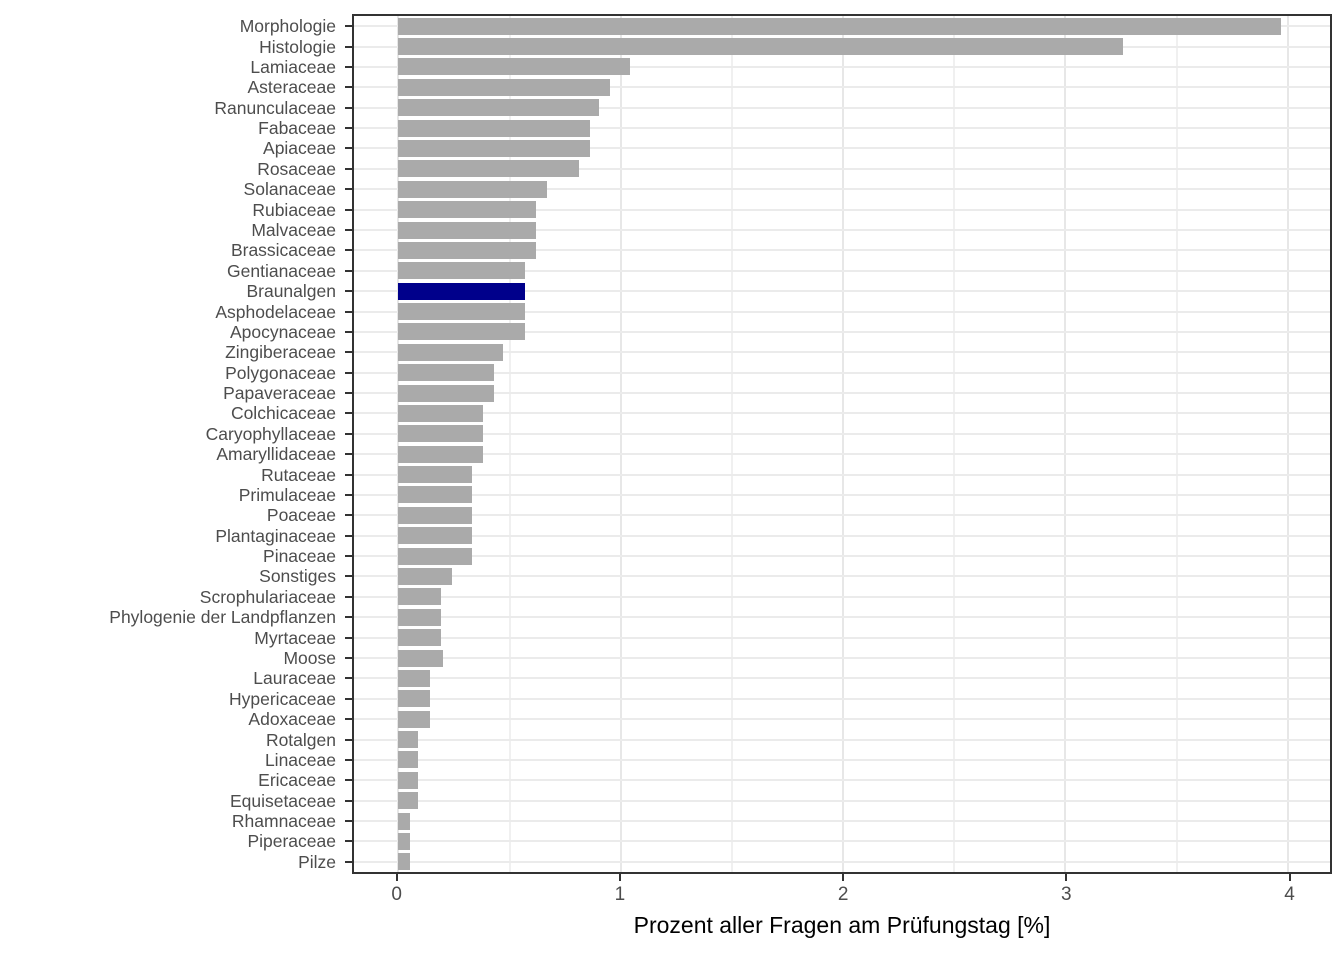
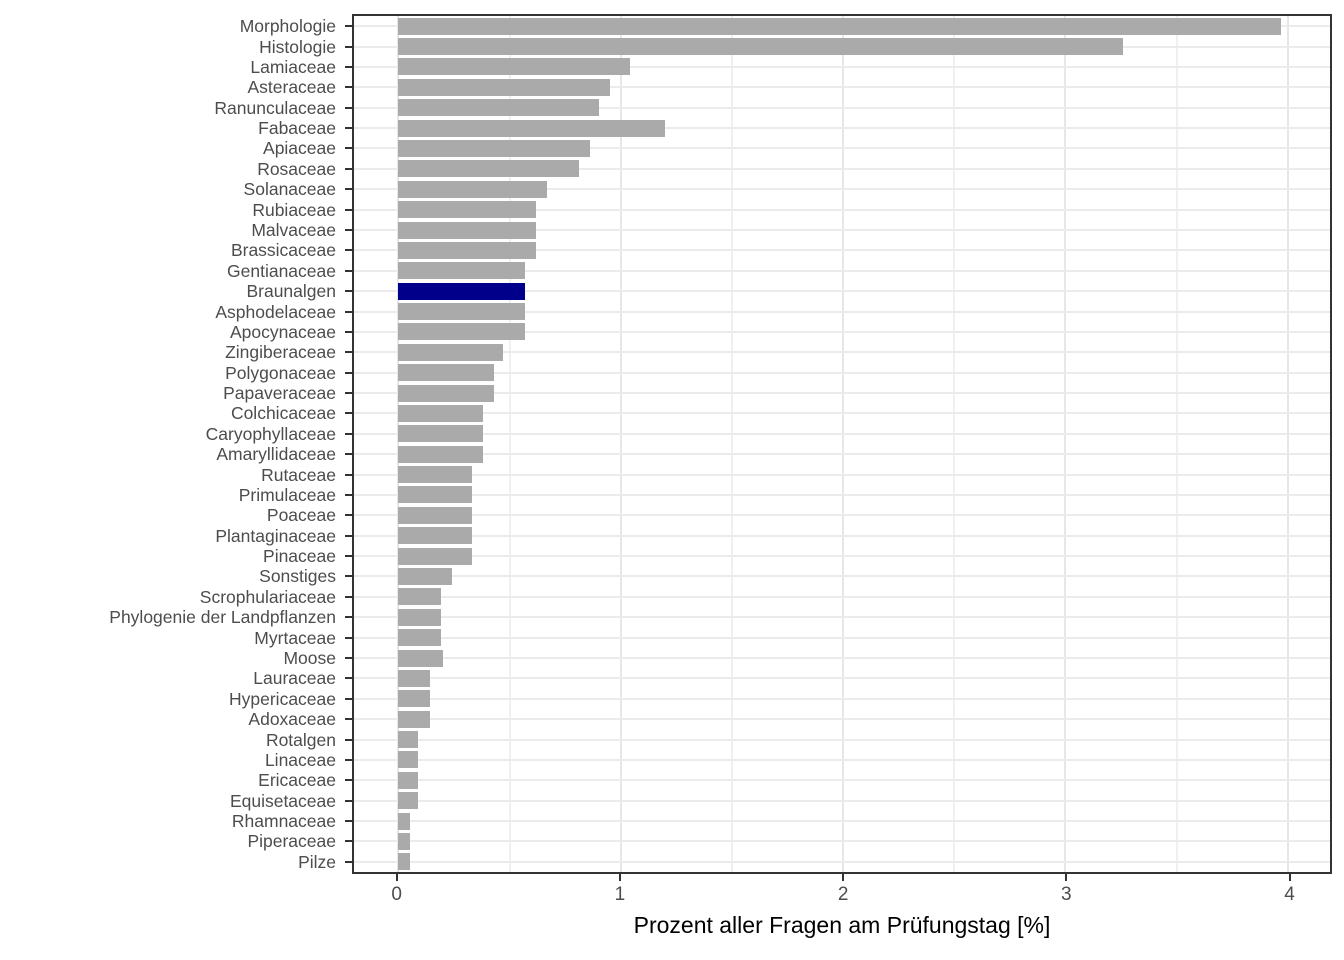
Fabaceae: 0.86 -> 1.20
